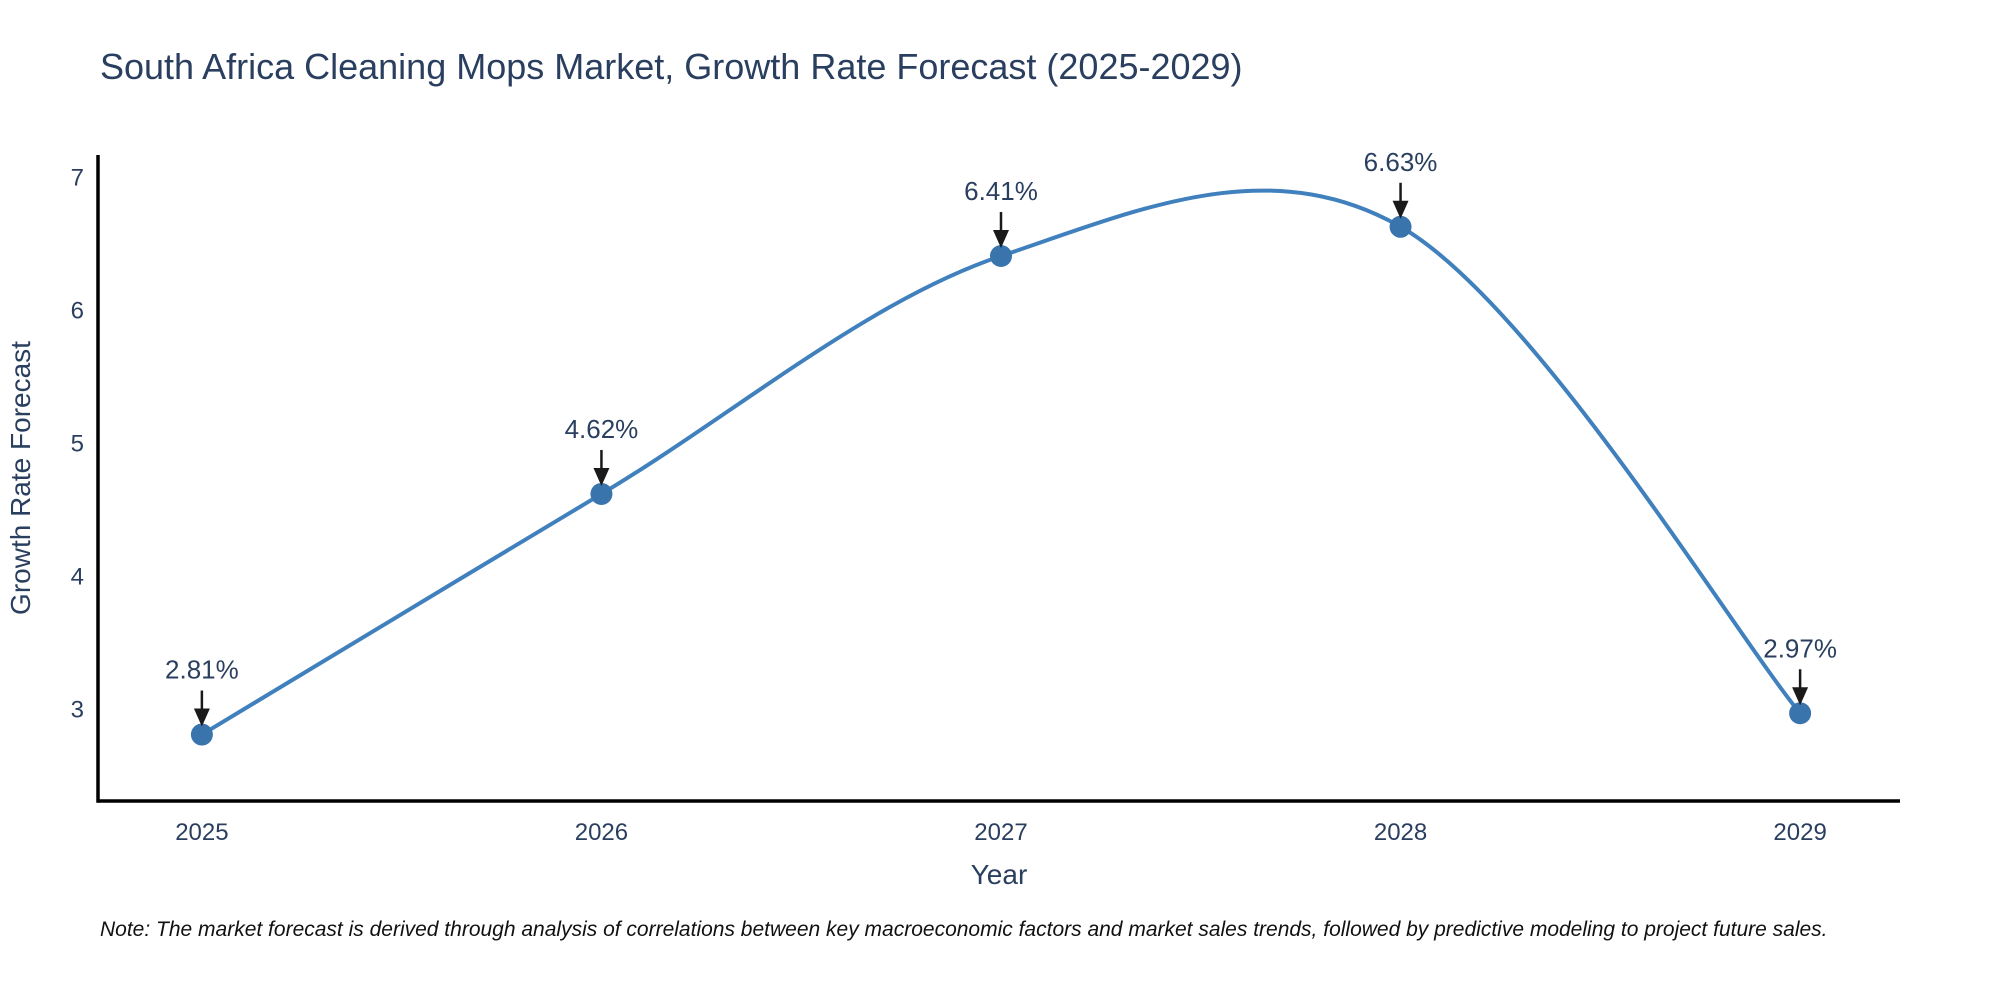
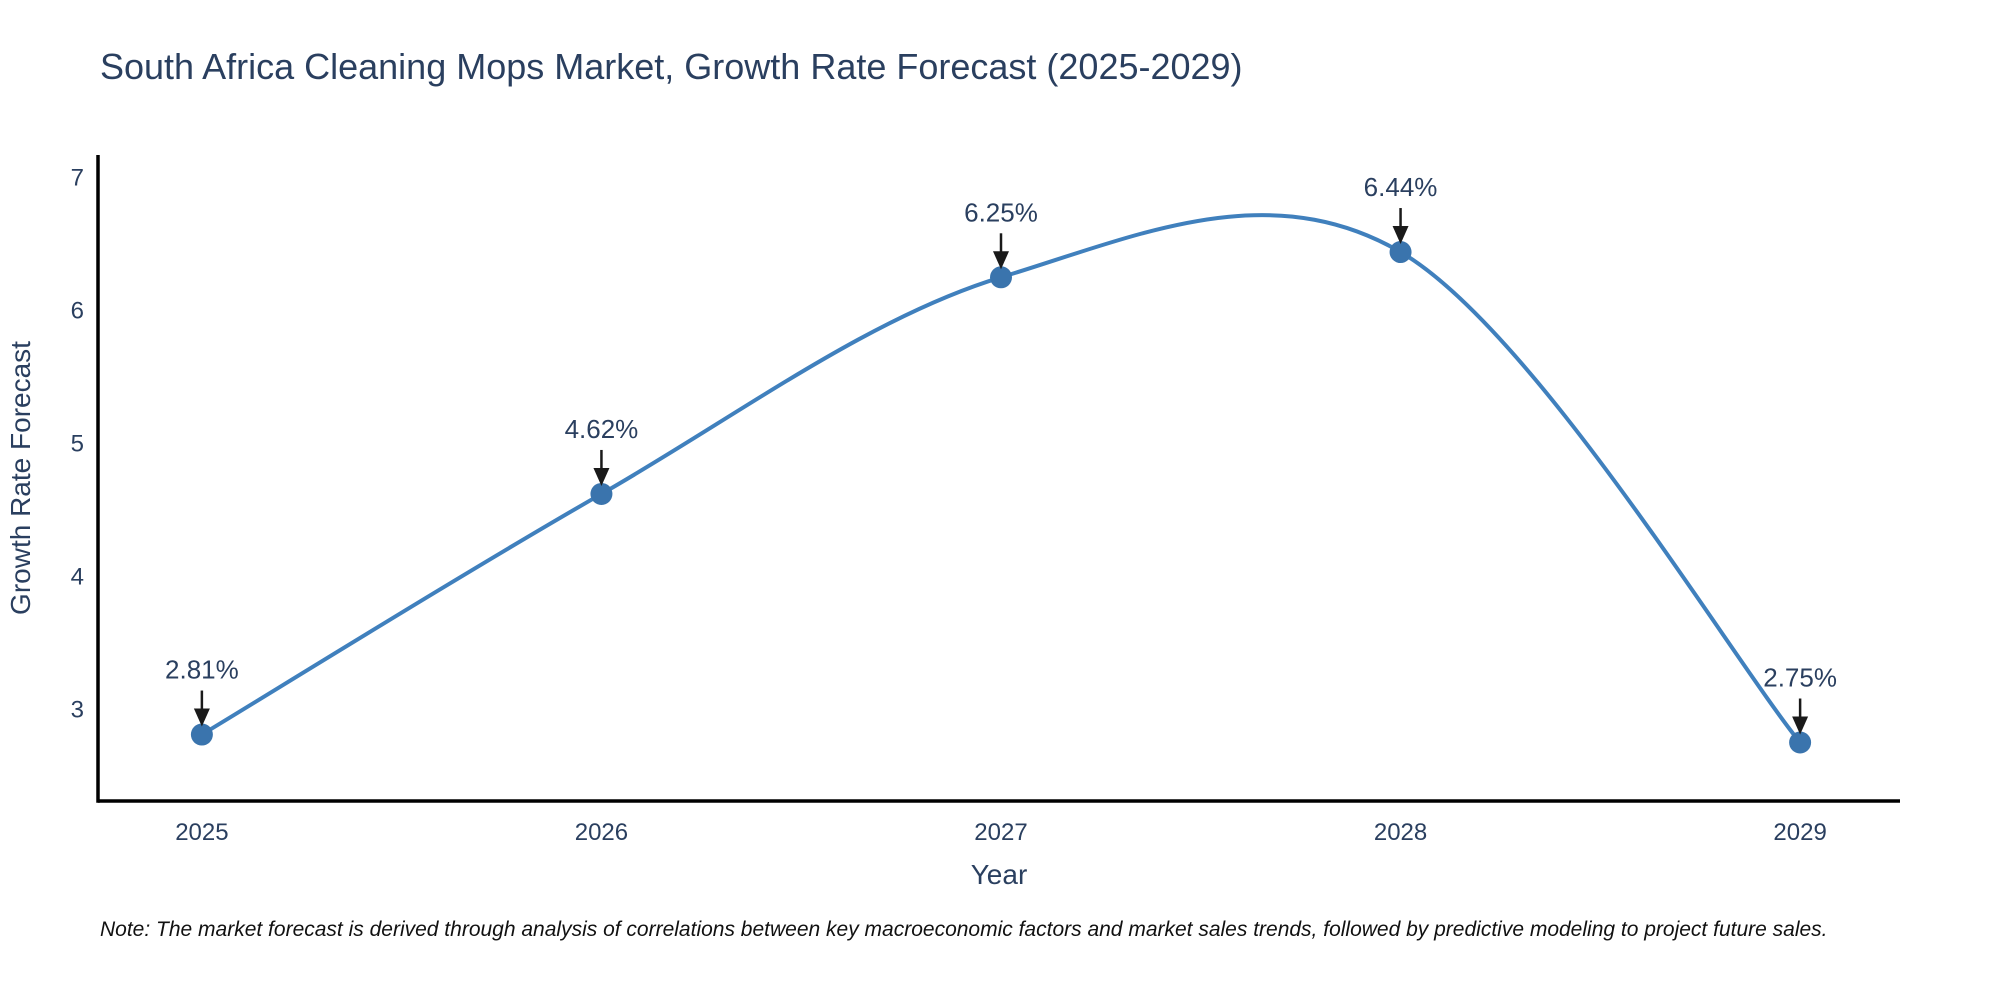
2027: 6.41% -> 6.25%
2028: 6.63% -> 6.44%
2029: 2.97% -> 2.75%
